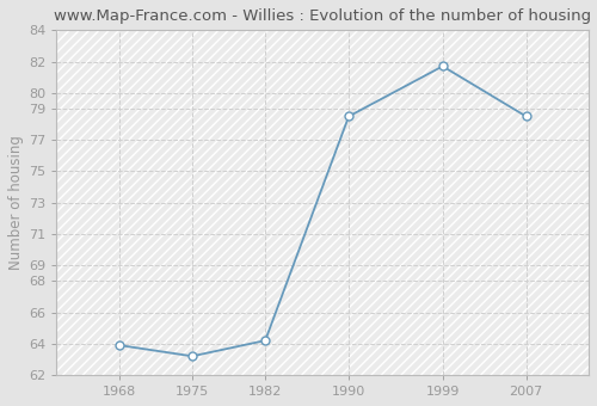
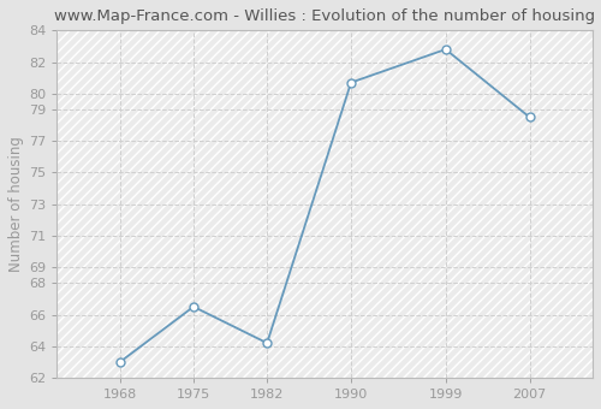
1968: 63.9 -> 63.0
1975: 63.2 -> 66.5
1990: 78.5 -> 80.7
1999: 81.7 -> 82.8
